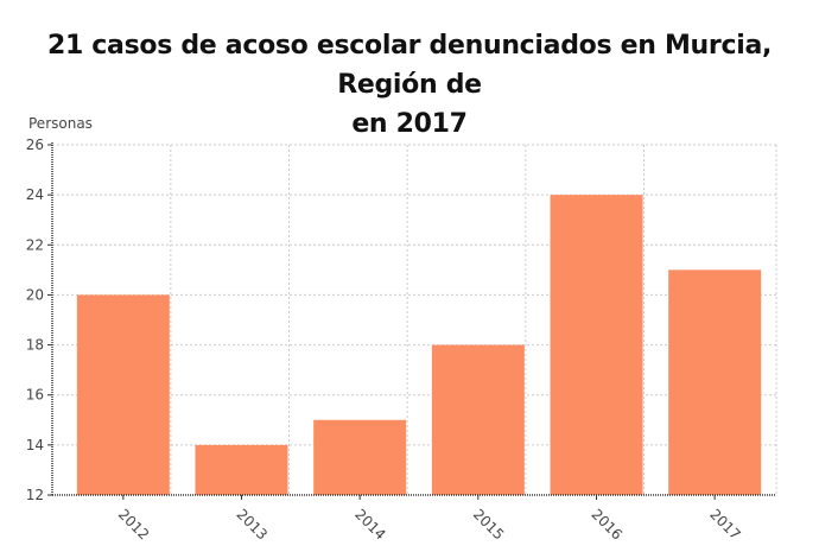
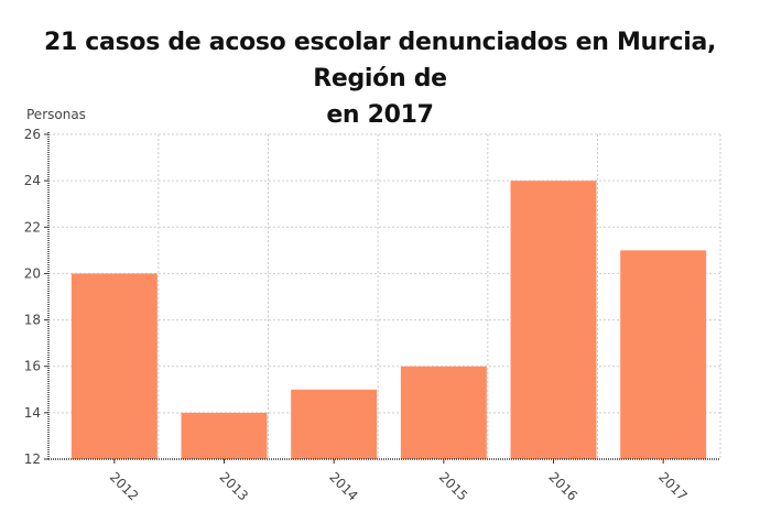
2015: 18 -> 16
